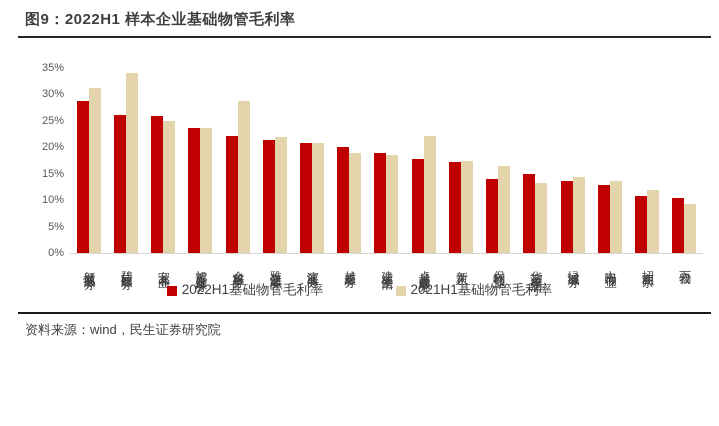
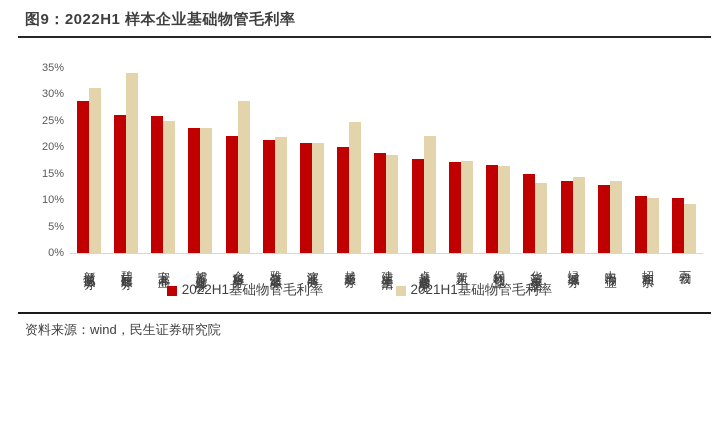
2021H1基础物管毛利率/越秀服务: 19% -> 25%
2022H1基础物管毛利率/保利物业: 14% -> 17%
2021H1基础物管毛利率/招商积余: 12% -> 10%
